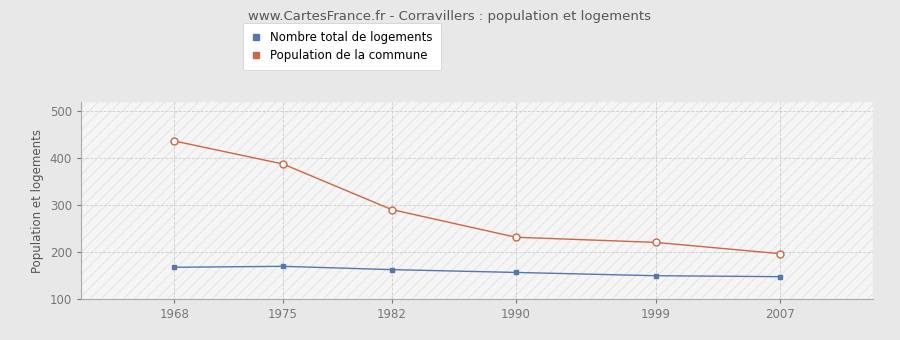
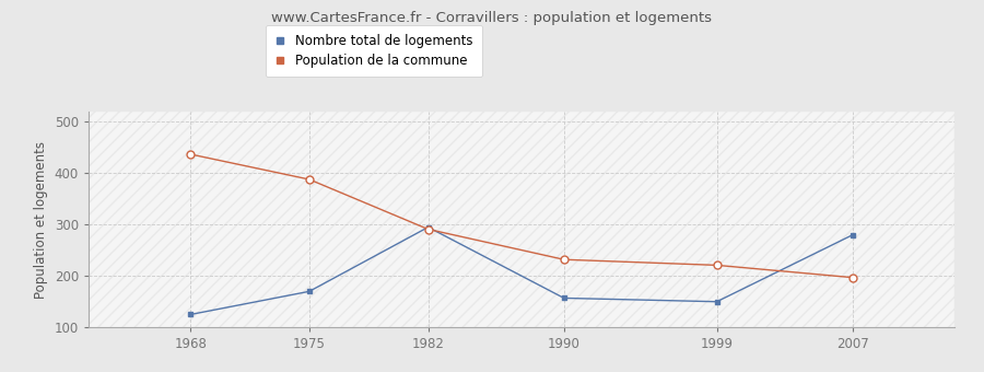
Nombre total de logements/1968: 168 -> 125
Nombre total de logements/1982: 163 -> 295
Nombre total de logements/2007: 148 -> 280
